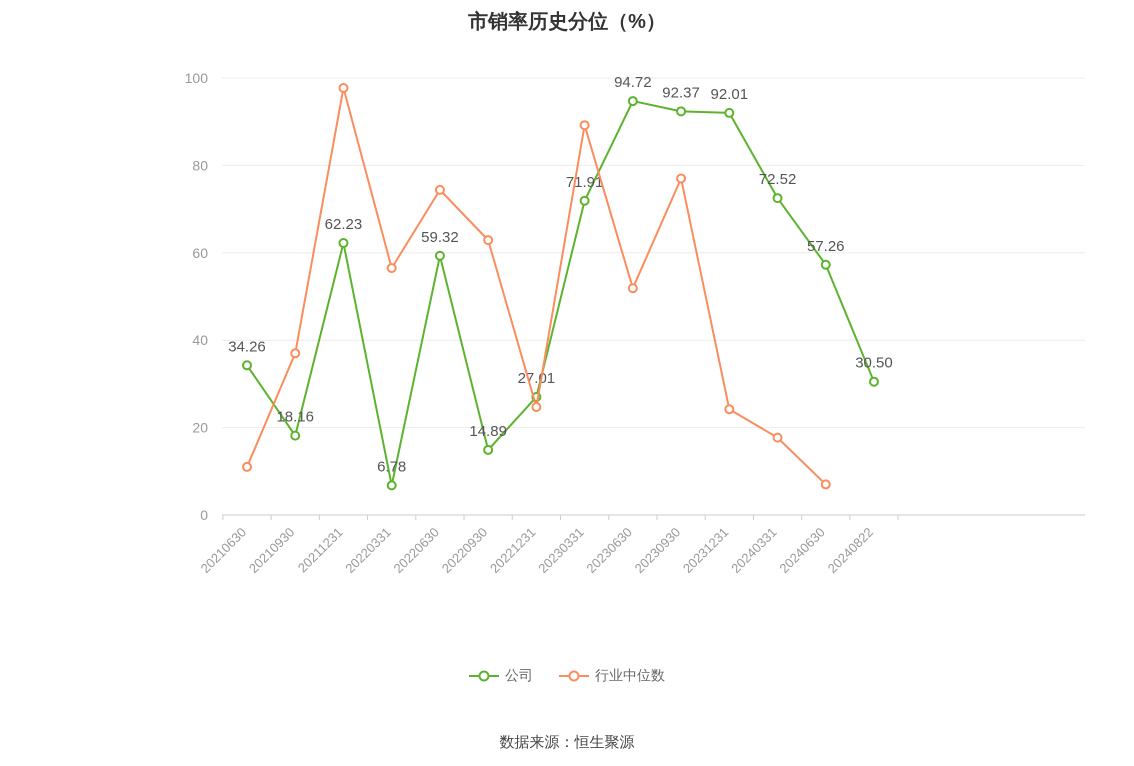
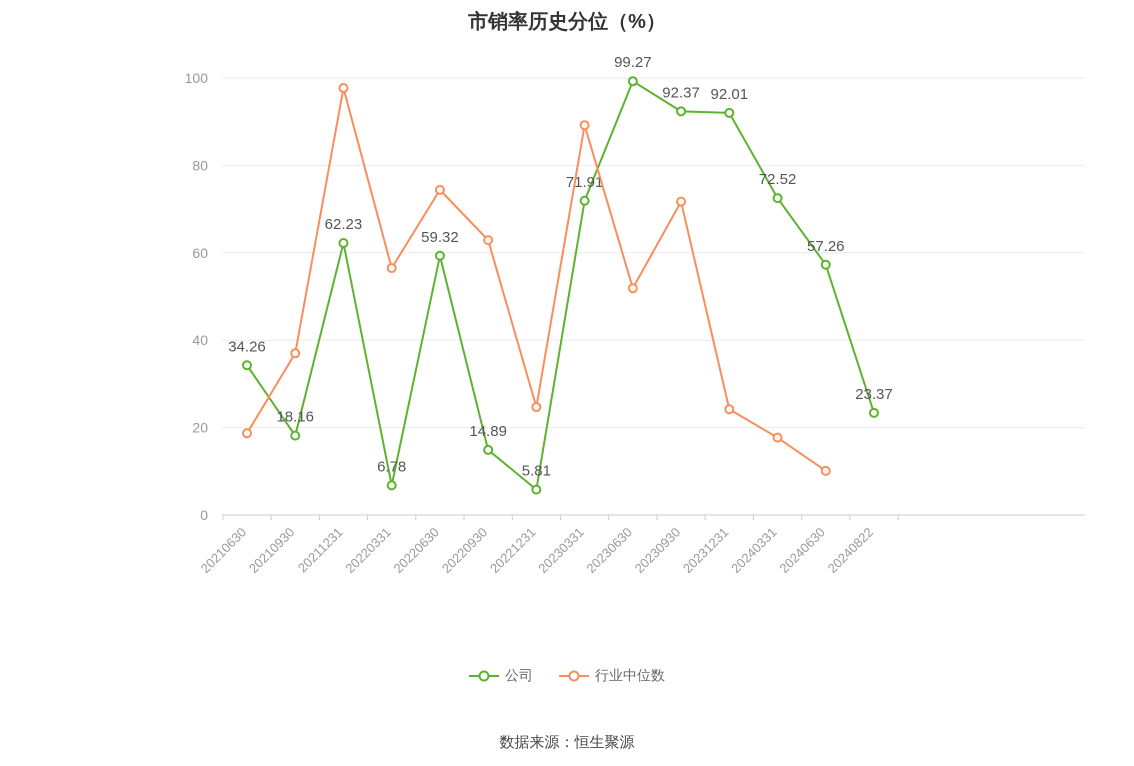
行业中位数/20210630: 11 -> 19
公司/20221231: 27.01 -> 5.81
公司/20230630: 94.72 -> 99.27
行业中位数/20230930: 77 -> 72
行业中位数/20240630: 7 -> 10
公司/20240822: 30.50 -> 23.37
